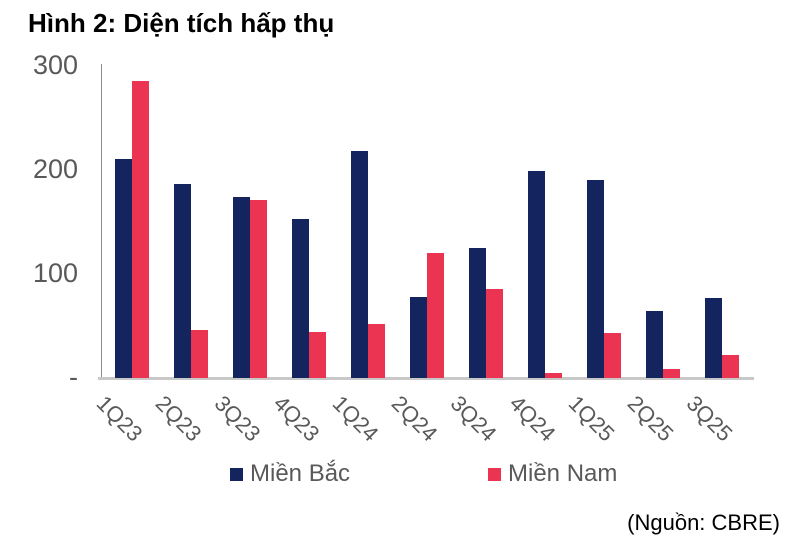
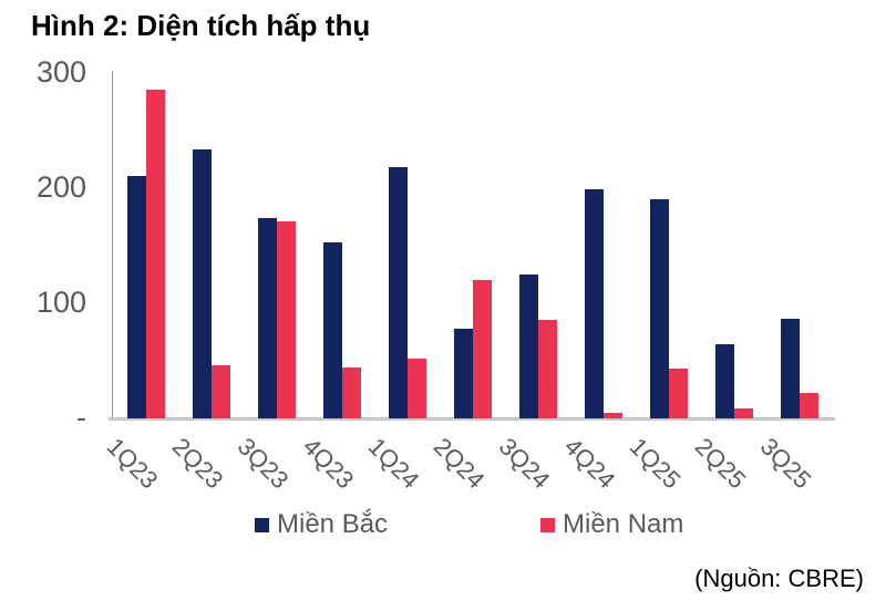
Miền Bắc/2Q23: 187 -> 234
Miền Bắc/3Q25: 77 -> 87
